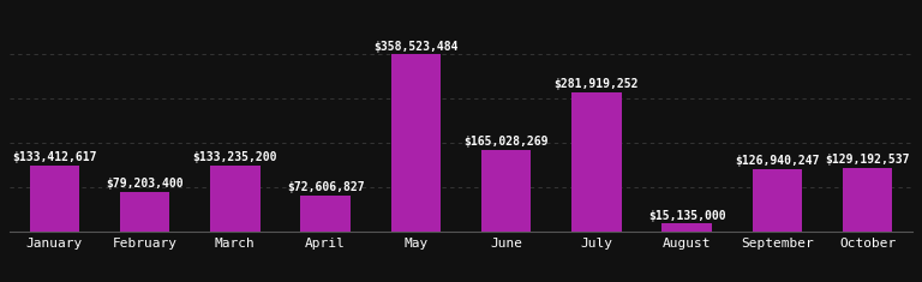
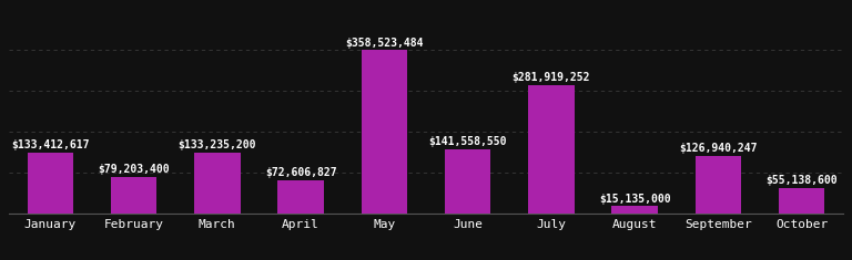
June: $165,028,269 -> $141,558,550
October: $129,192,537 -> $55,138,600
